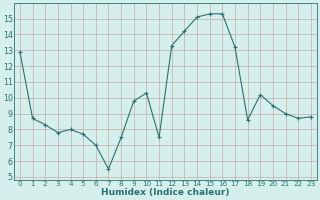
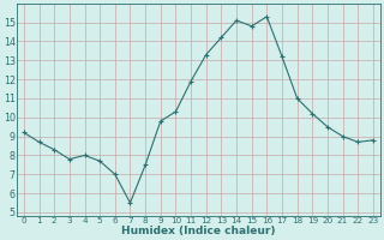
0: 12.9 -> 9.2
11: 7.5 -> 11.9
15: 15.3 -> 14.8
18: 8.6 -> 11.0
